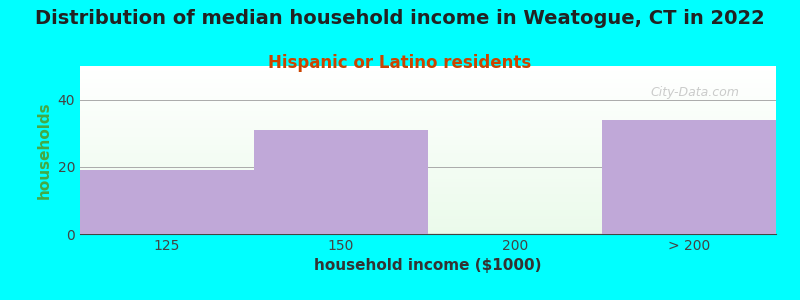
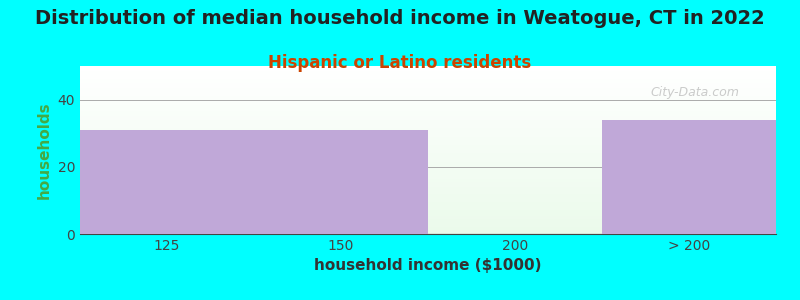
125: 19 -> 31
